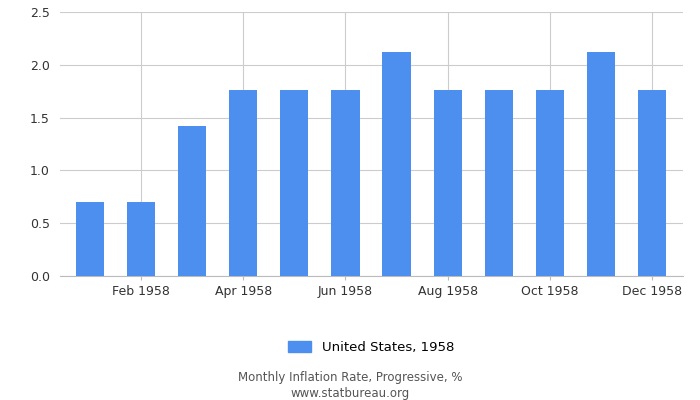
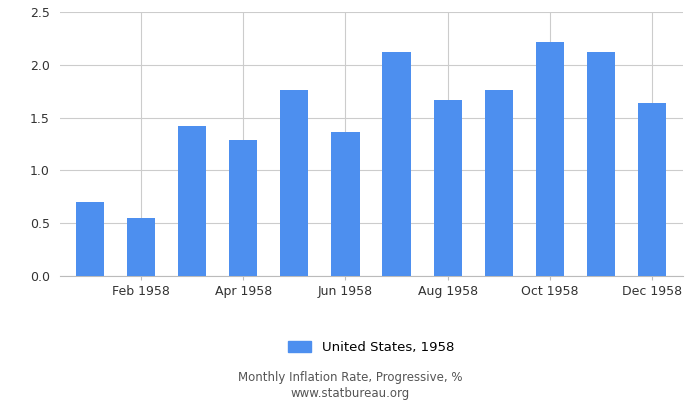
Feb 1958: 0.70 -> 0.55
Apr 1958: 1.76 -> 1.29
Jun 1958: 1.76 -> 1.36
Aug 1958: 1.76 -> 1.67
Oct 1958: 1.76 -> 2.22
Dec 1958: 1.76 -> 1.64
